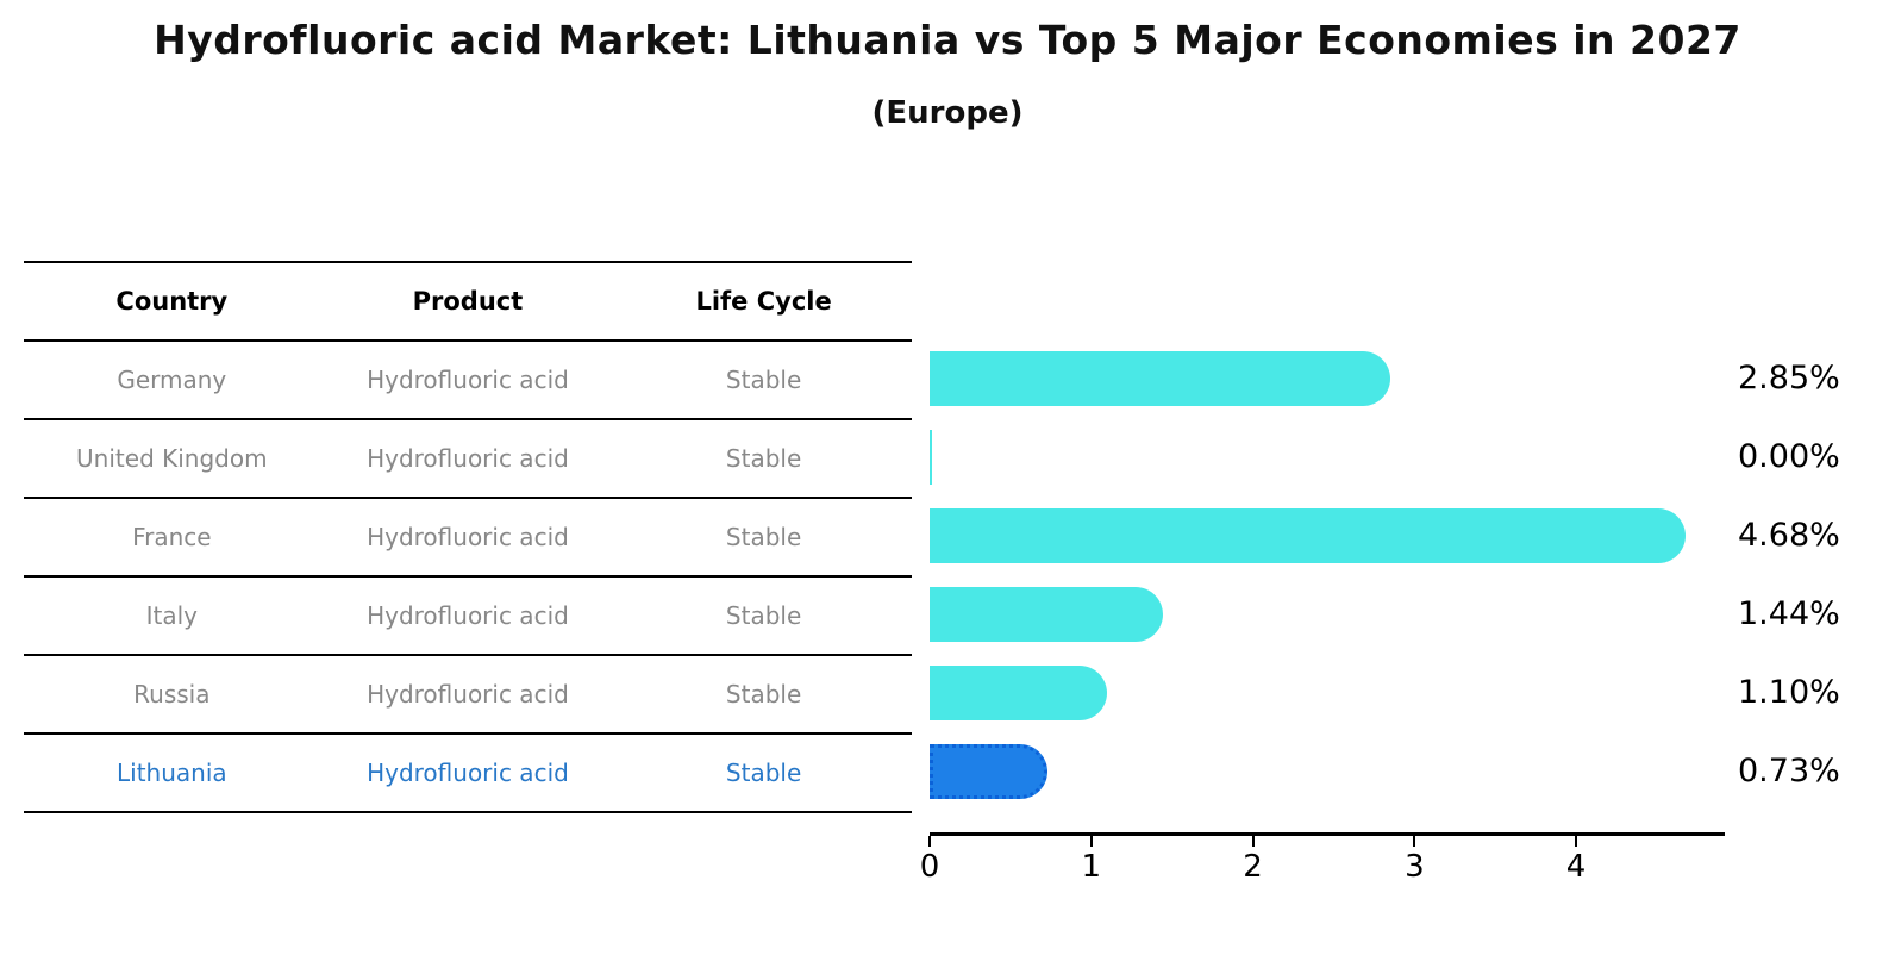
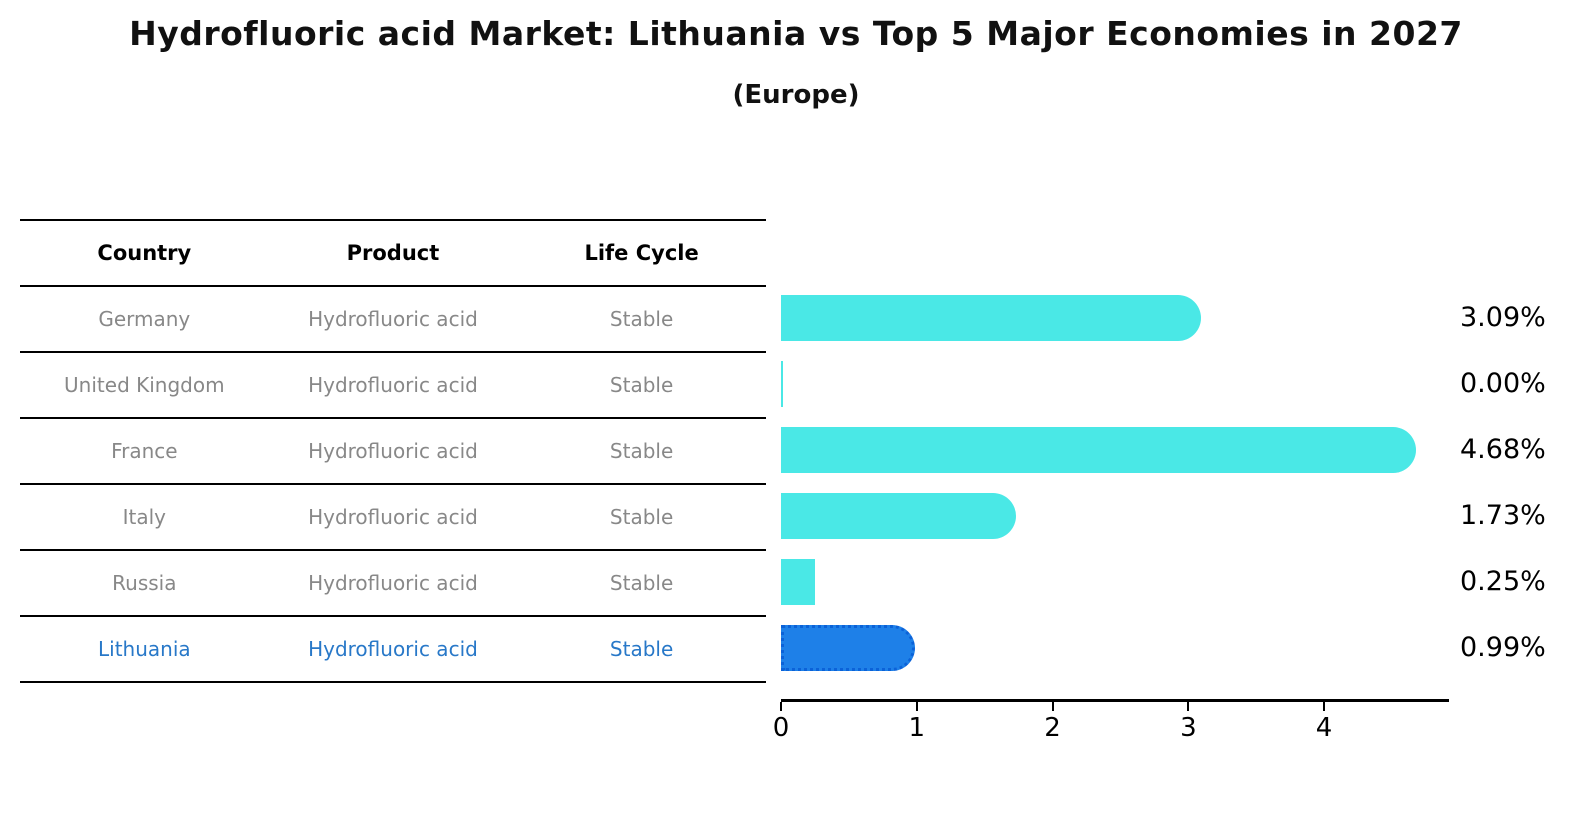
Germany: 2.85% -> 3.09%
Italy: 1.44% -> 1.73%
Russia: 1.10% -> 0.25%
Lithuania: 0.73% -> 0.99%
